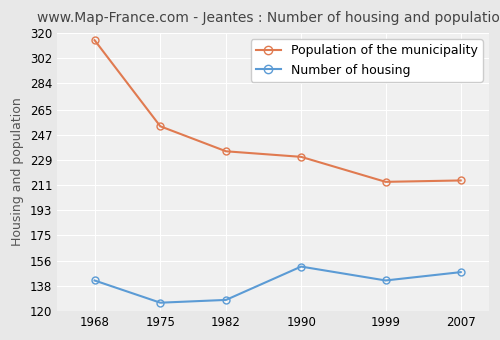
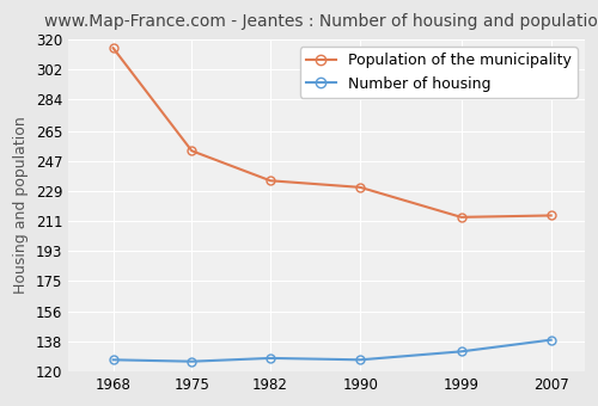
Number of housing/1968: 142 -> 127
Number of housing/1990: 152 -> 127
Number of housing/1999: 142 -> 132
Number of housing/2007: 148 -> 139
